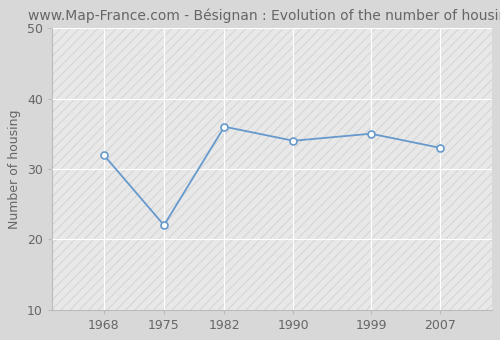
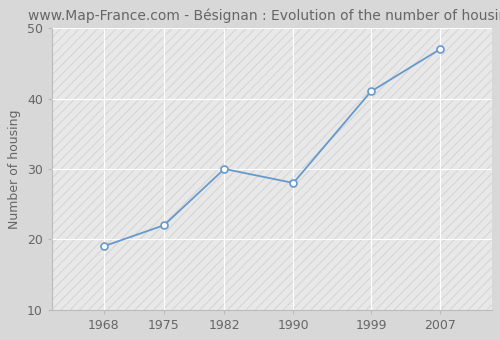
1968: 32 -> 19
1982: 36 -> 30
1990: 34 -> 28
1999: 35 -> 41
2007: 33 -> 47
